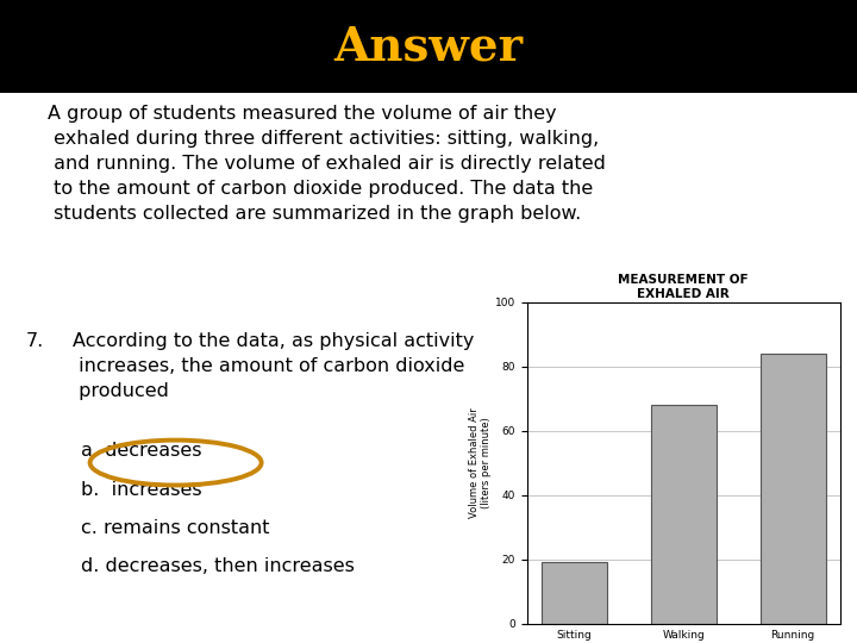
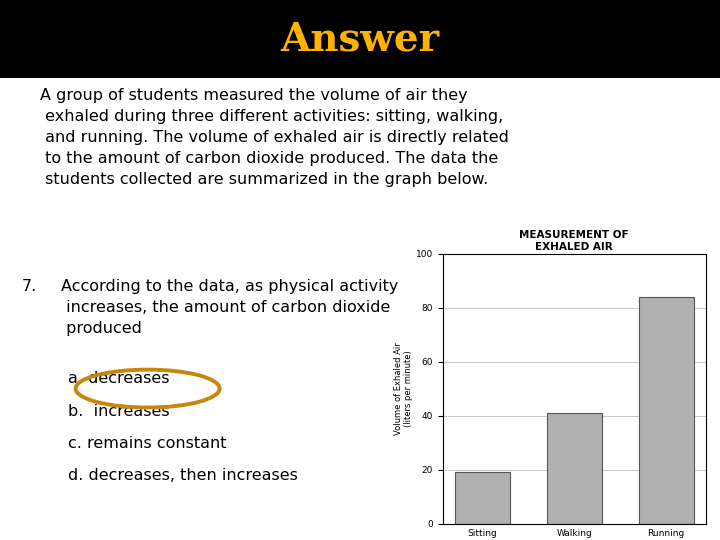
Walking: 68 -> 41
